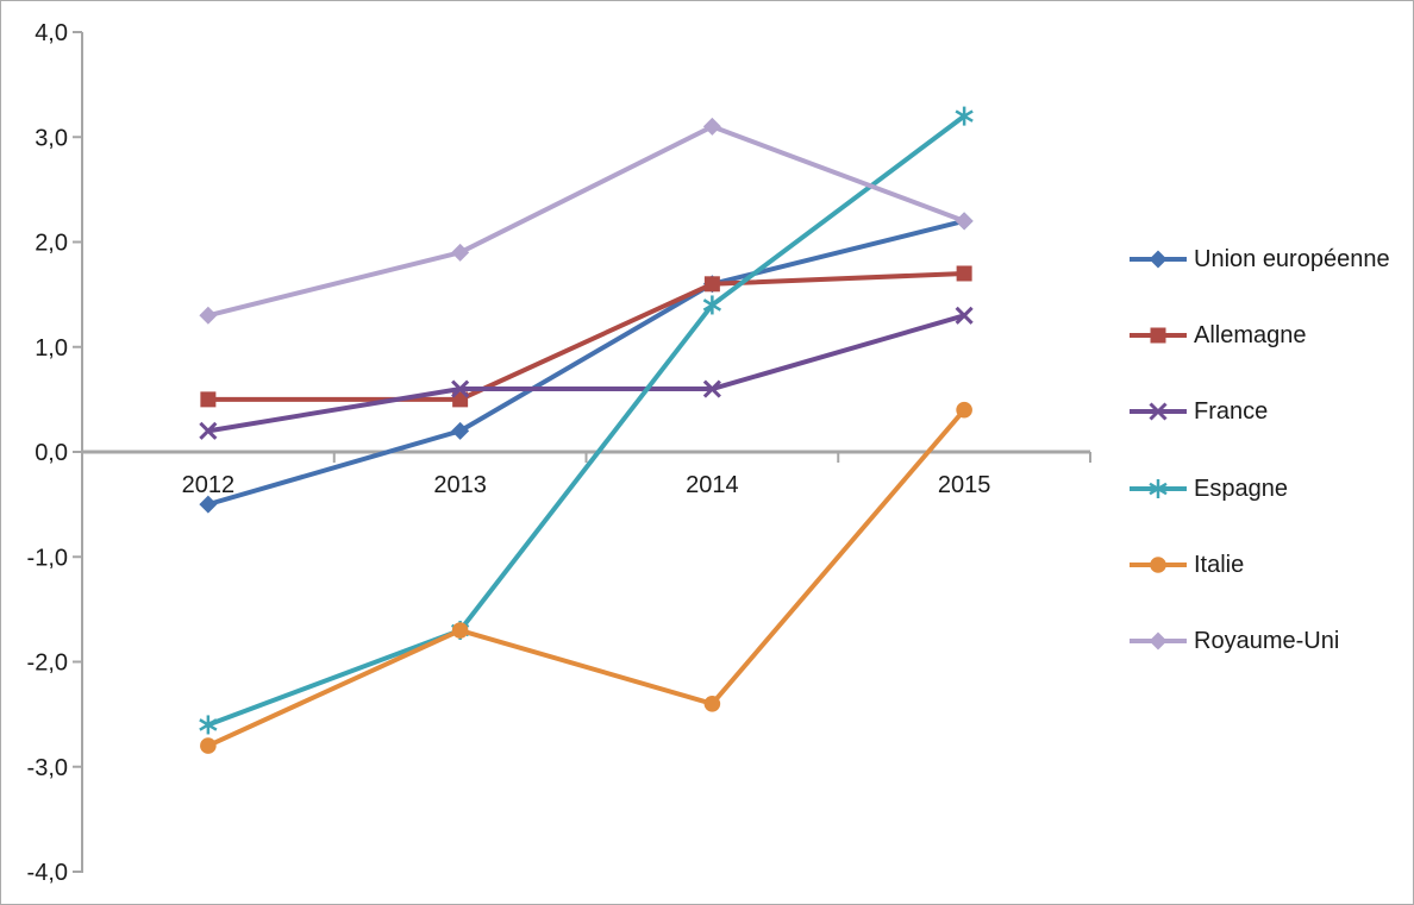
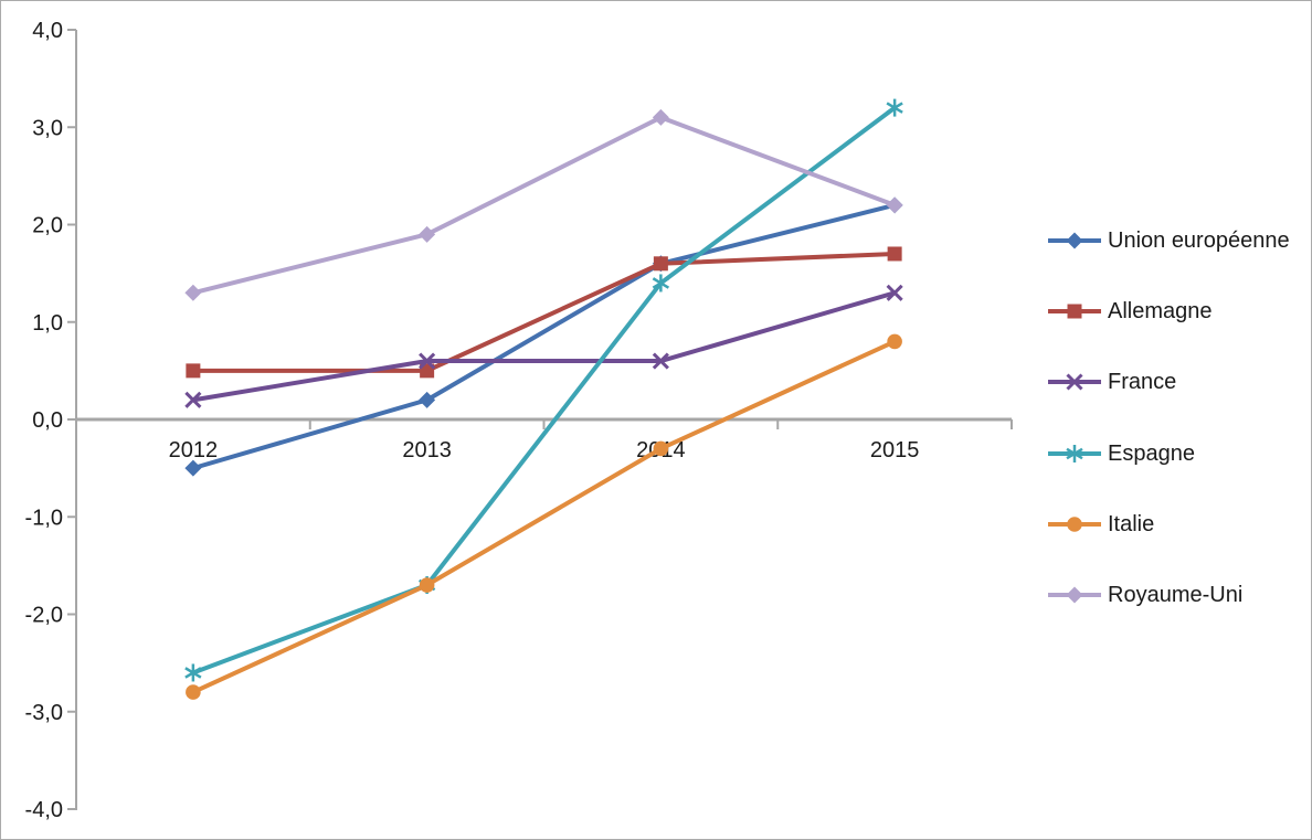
Italie/2014: -2,4 -> -0,3
Italie/2015: 0,4 -> 0,8
